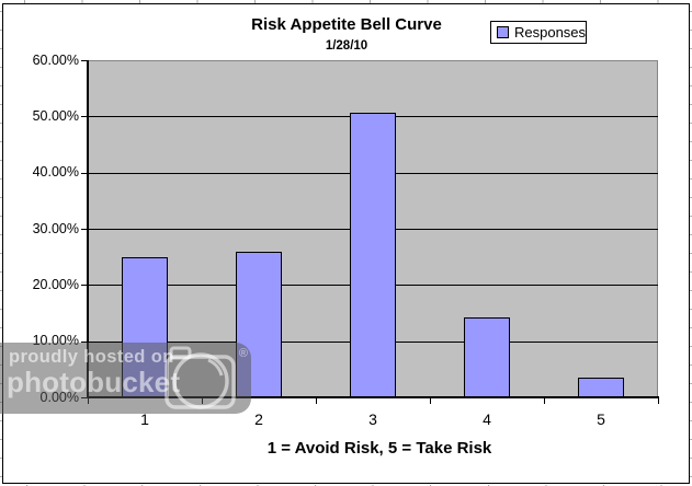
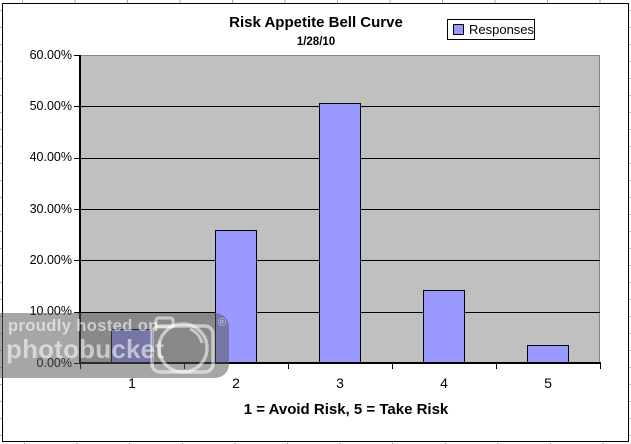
1: 25% -> 7%
